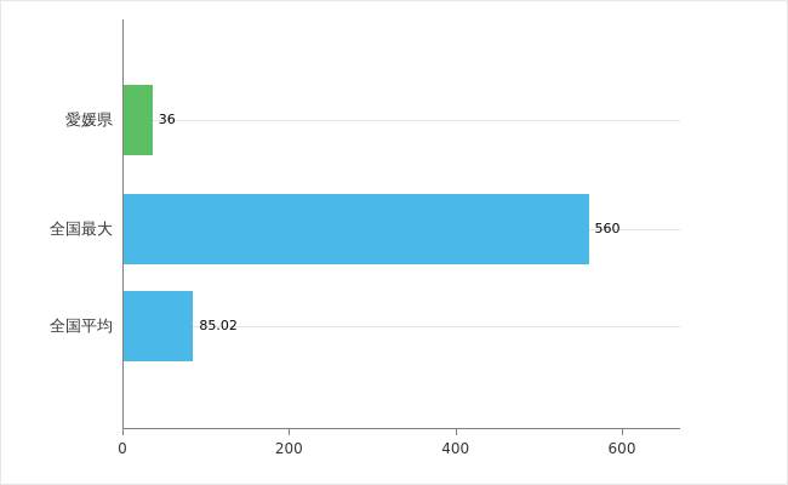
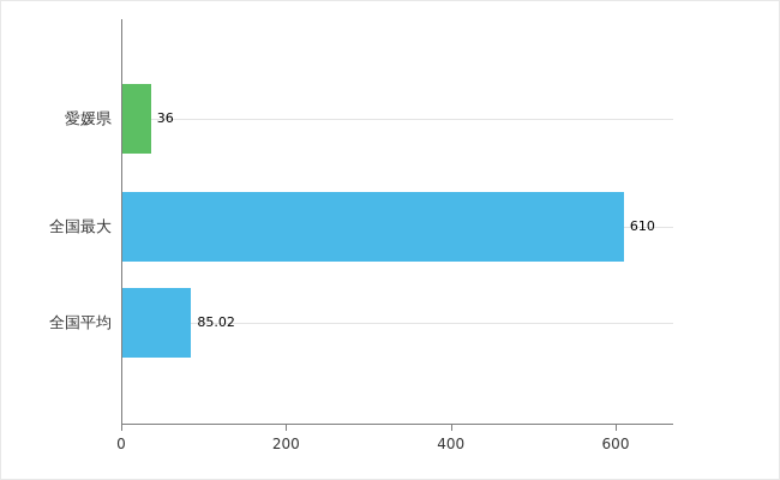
全国最大: 560 -> 610
